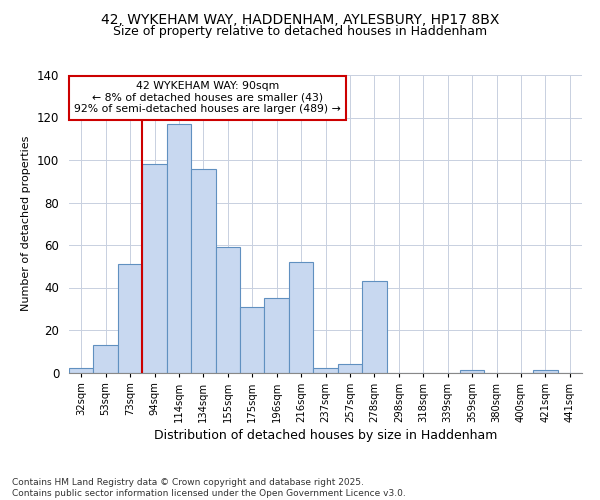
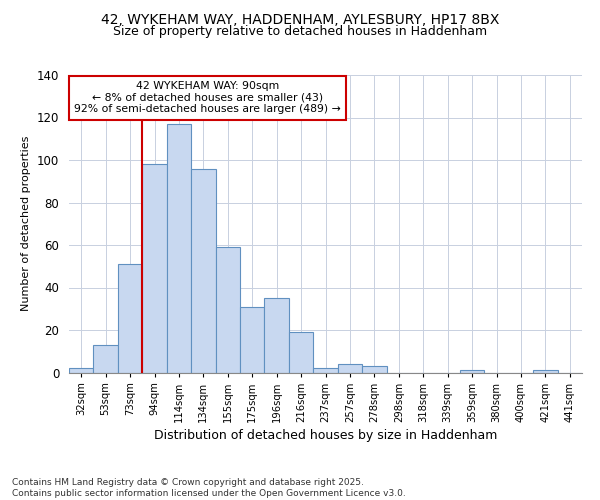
216sqm: 52 -> 19
278sqm: 43 -> 3
